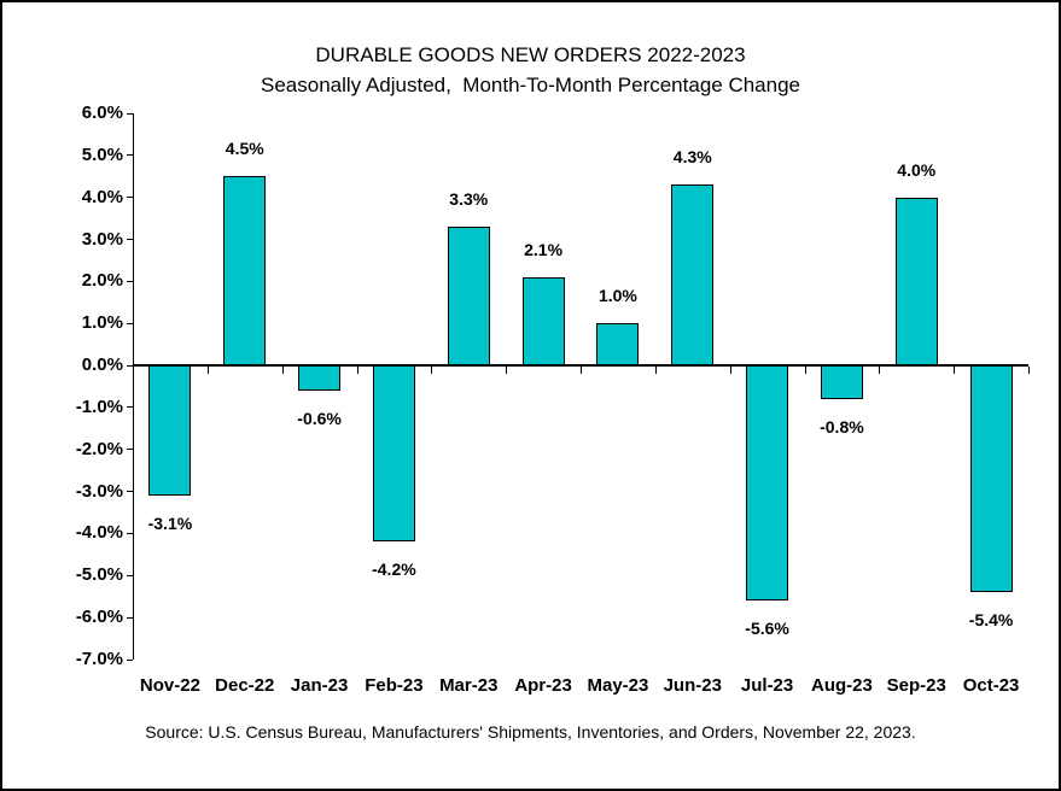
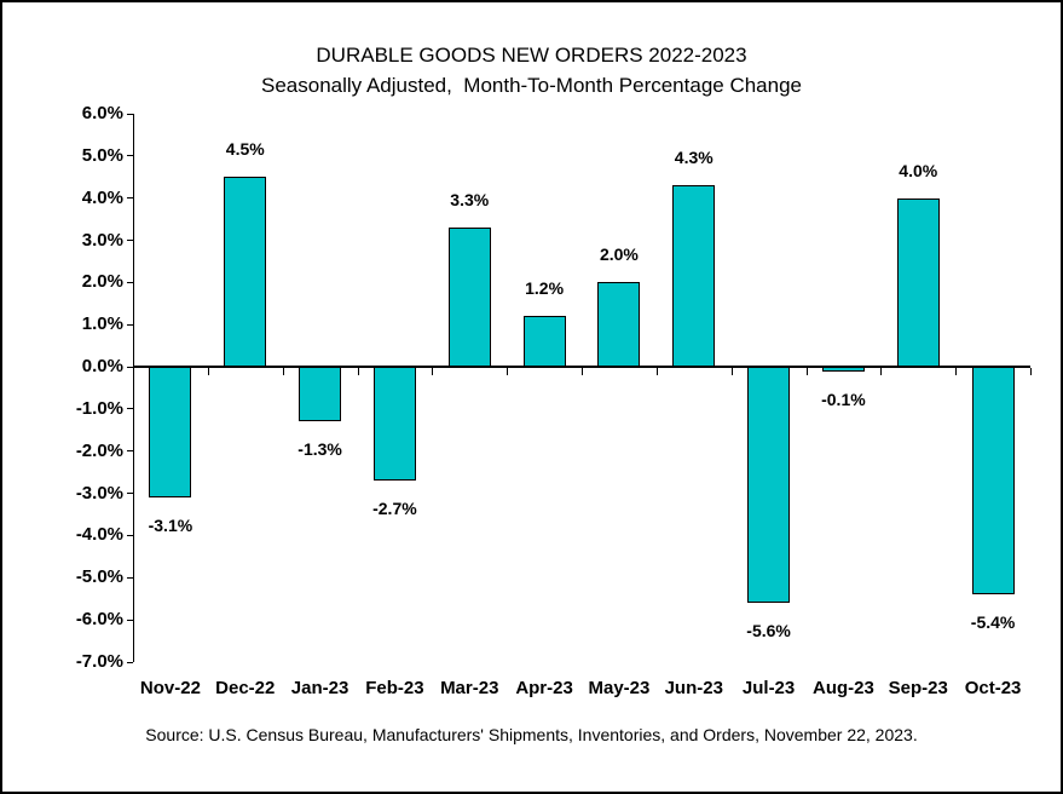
Jan-23: -0.6% -> -1.3%
Feb-23: -4.2% -> -2.7%
Apr-23: 2.1% -> 1.2%
May-23: 1.0% -> 2.0%
Aug-23: -0.8% -> -0.1%
